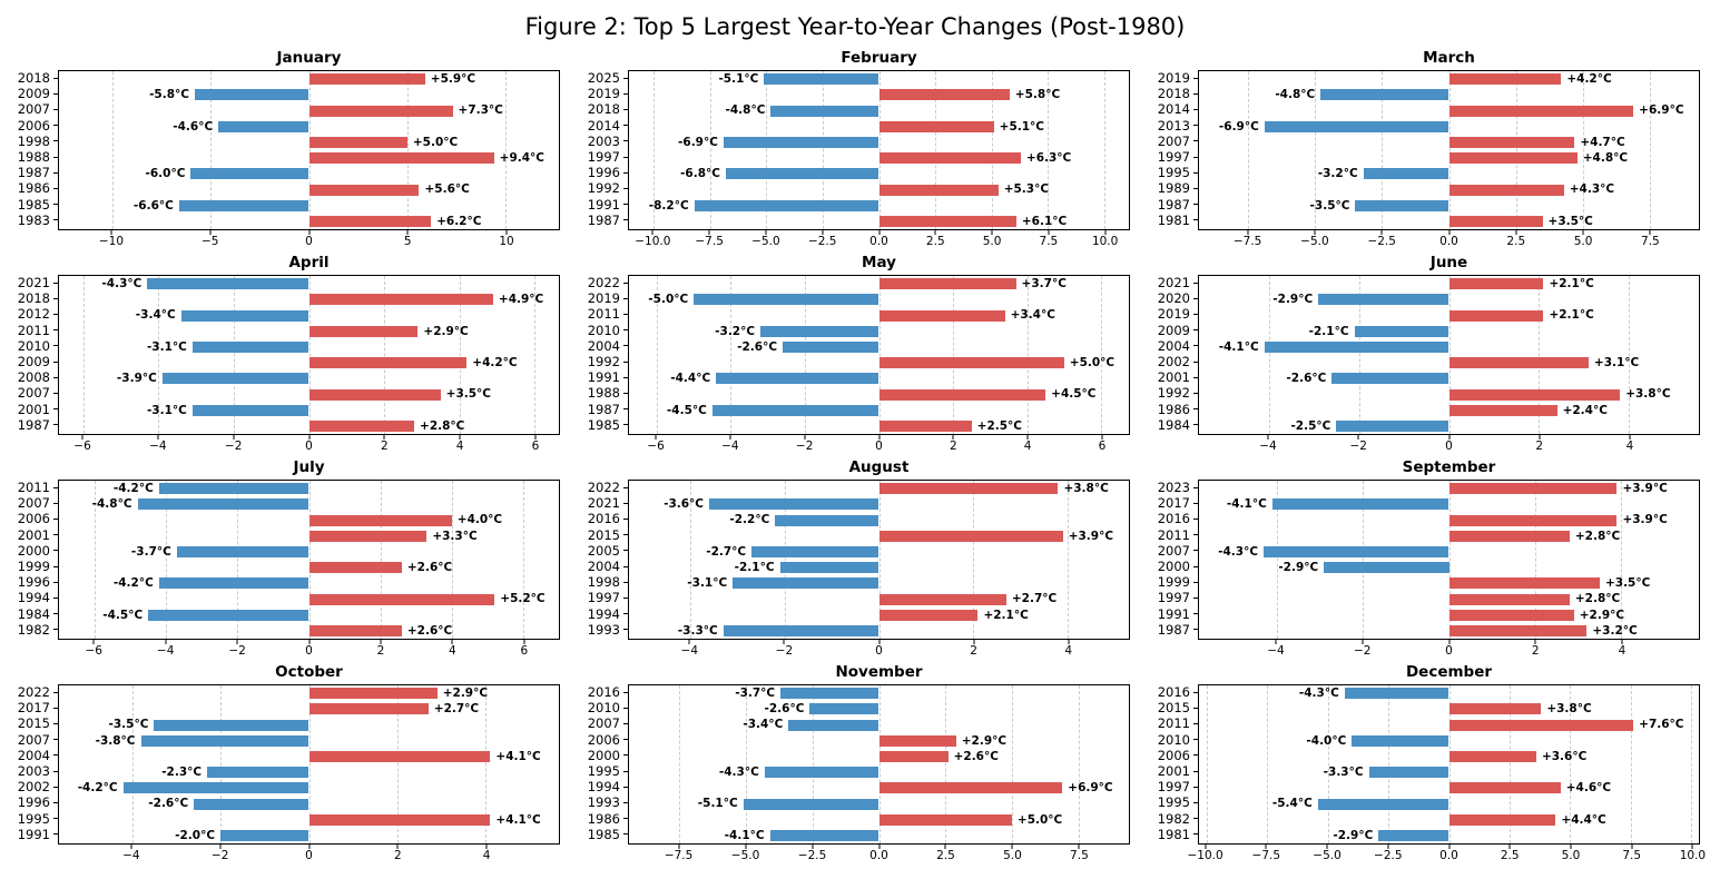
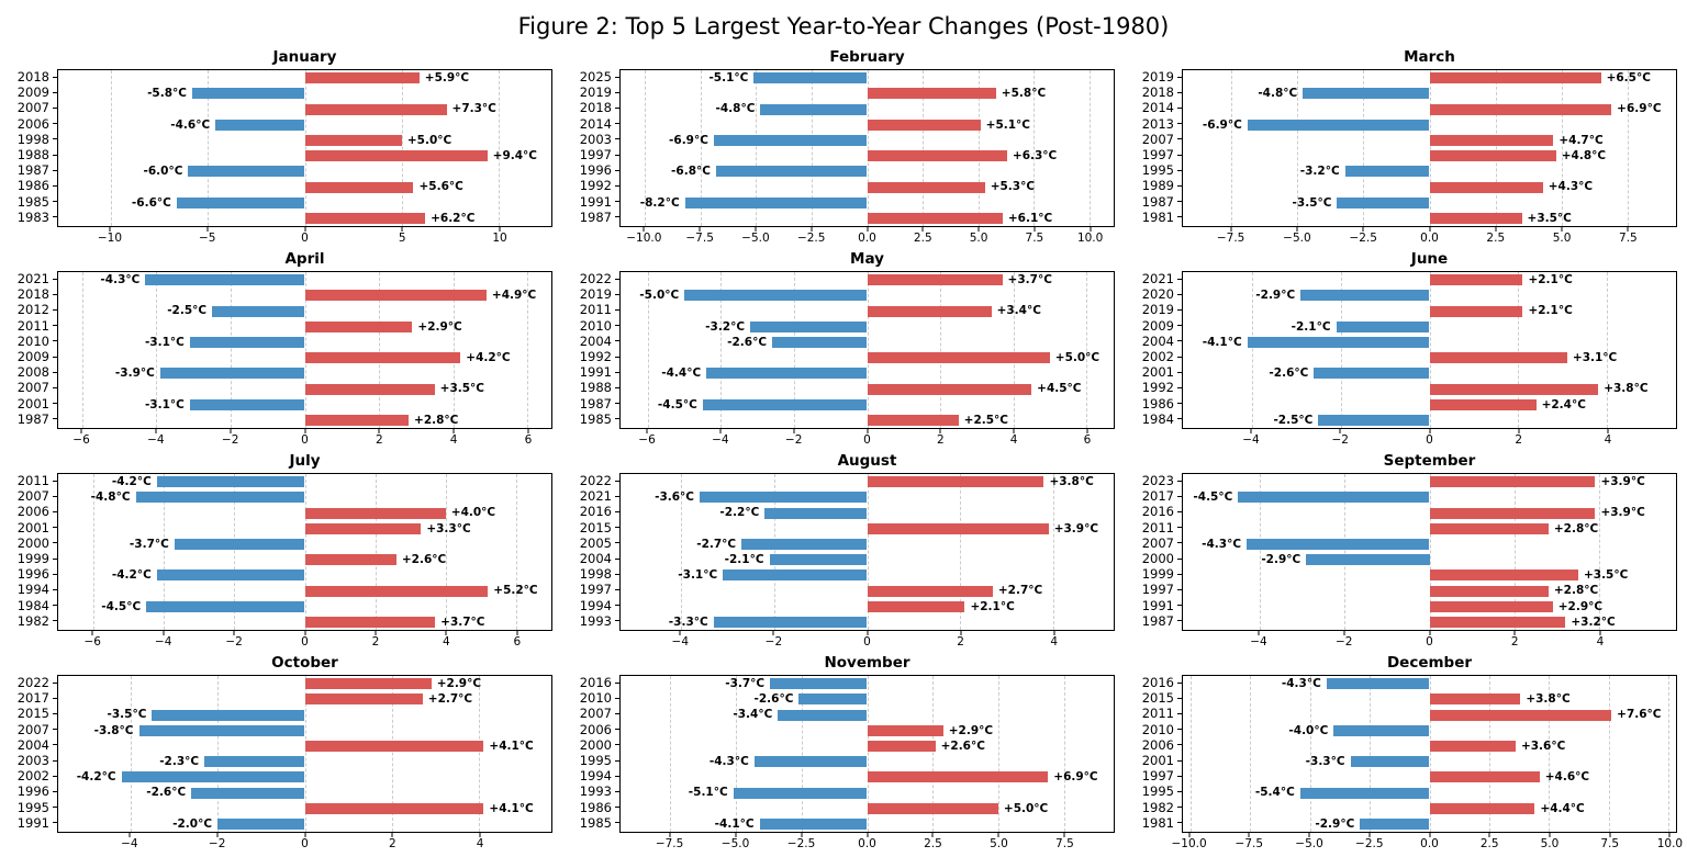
March/2019: +4.2°C -> +6.5°C
April/2012: -3.4°C -> -2.5°C
July/1982: +2.6°C -> +3.7°C
September/2017: -4.1°C -> -4.5°C
